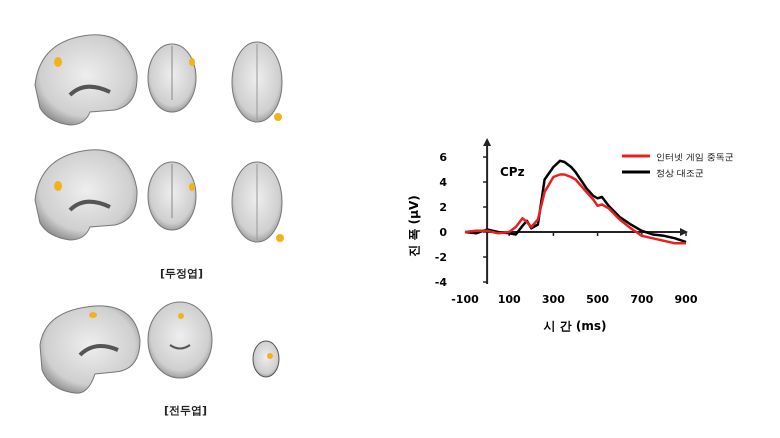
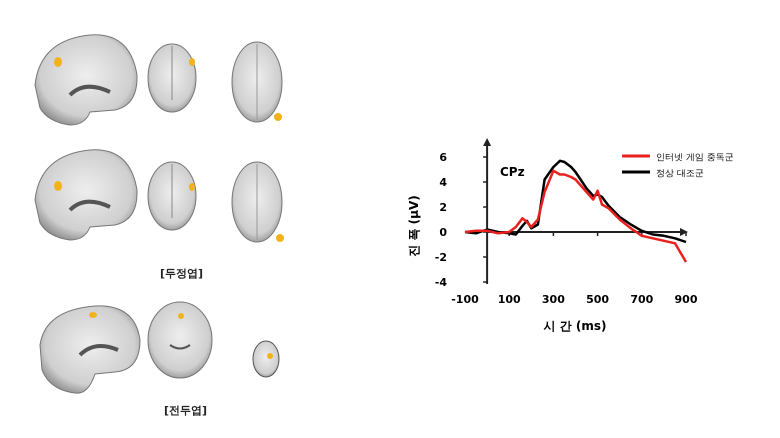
인터넷 게임 중독군/300: 4.4 -> 4.9
인터넷 게임 중독군/500: 2.1 -> 3.3
정상 대조군/500: 2.7 -> 3.0
인터넷 게임 중독군/900: -0.9 -> -2.4
